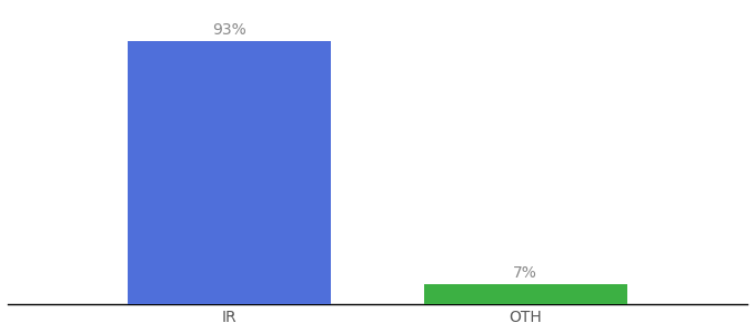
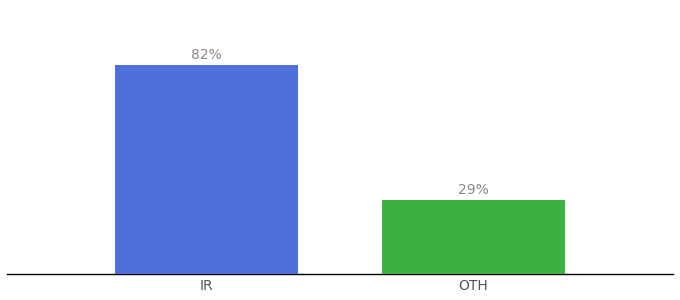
IR: 93% -> 82%
OTH: 7% -> 29%
